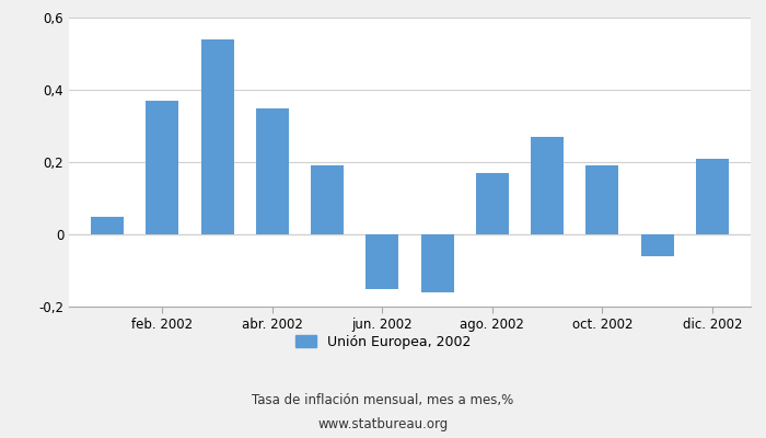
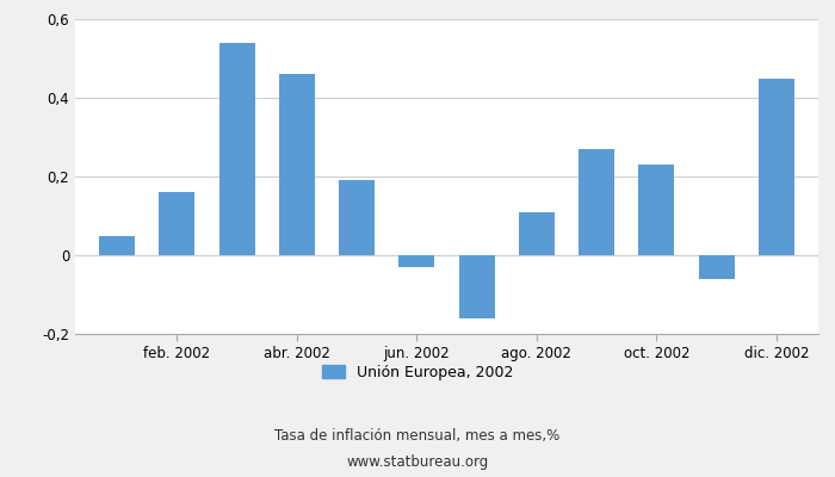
feb. 2002: 0,37 -> 0,16
abr. 2002: 0,35 -> 0,46
jun. 2002: -0,15 -> -0,03
ago. 2002: 0,17 -> 0,11
oct. 2002: 0,19 -> 0,23
dic. 2002: 0,21 -> 0,45
